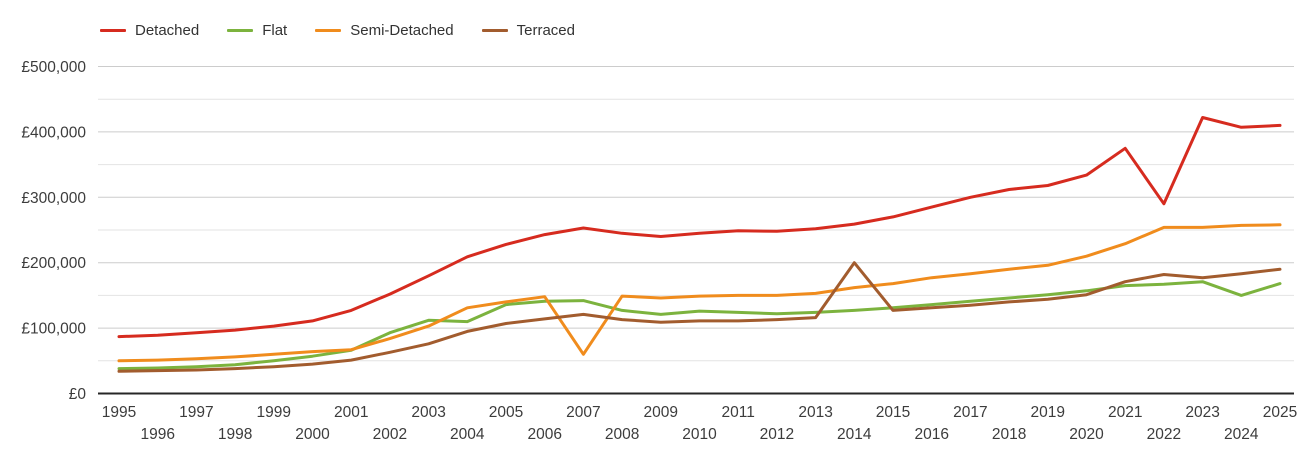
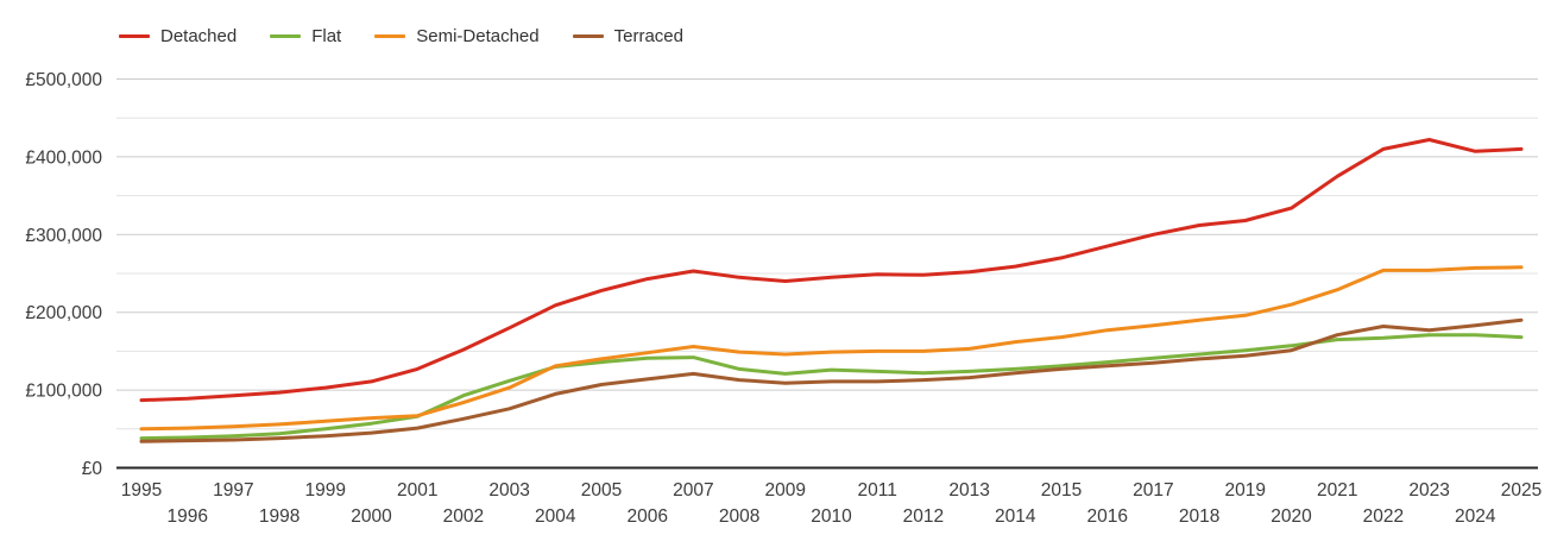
Flat/2004: £110000 -> £130000
Semi-Detached/2007: £60000 -> £160000
Terraced/2014: £200000 -> £120000
Detached/2022: £290000 -> £410000
Flat/2024: £150000 -> £170000
